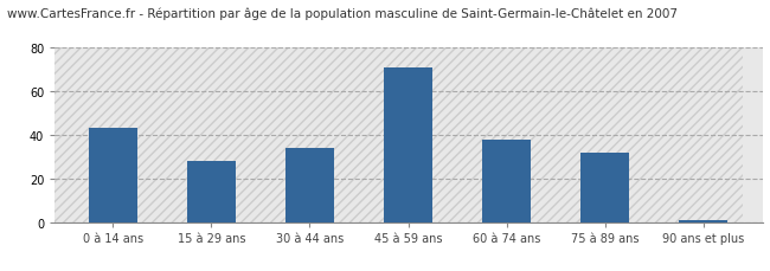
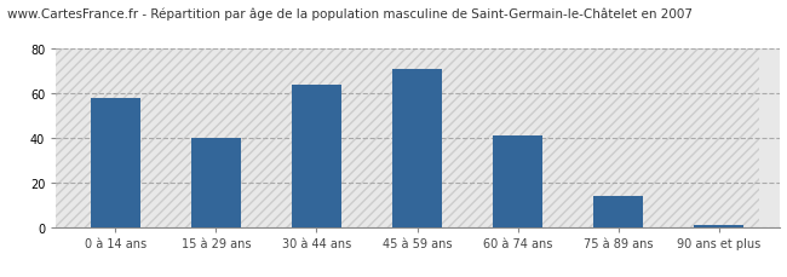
0 à 14 ans: 43 -> 58
15 à 29 ans: 28 -> 40
30 à 44 ans: 34 -> 64
60 à 74 ans: 38 -> 41
75 à 89 ans: 32 -> 14
